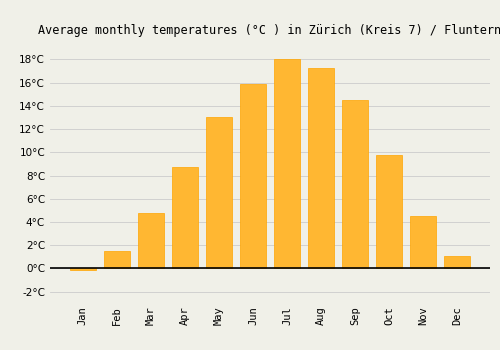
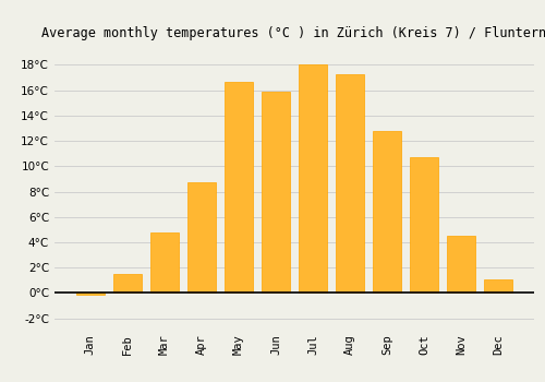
May: 13.0°C -> 16.7°C
Sep: 14.5°C -> 12.8°C
Oct: 9.8°C -> 10.7°C
